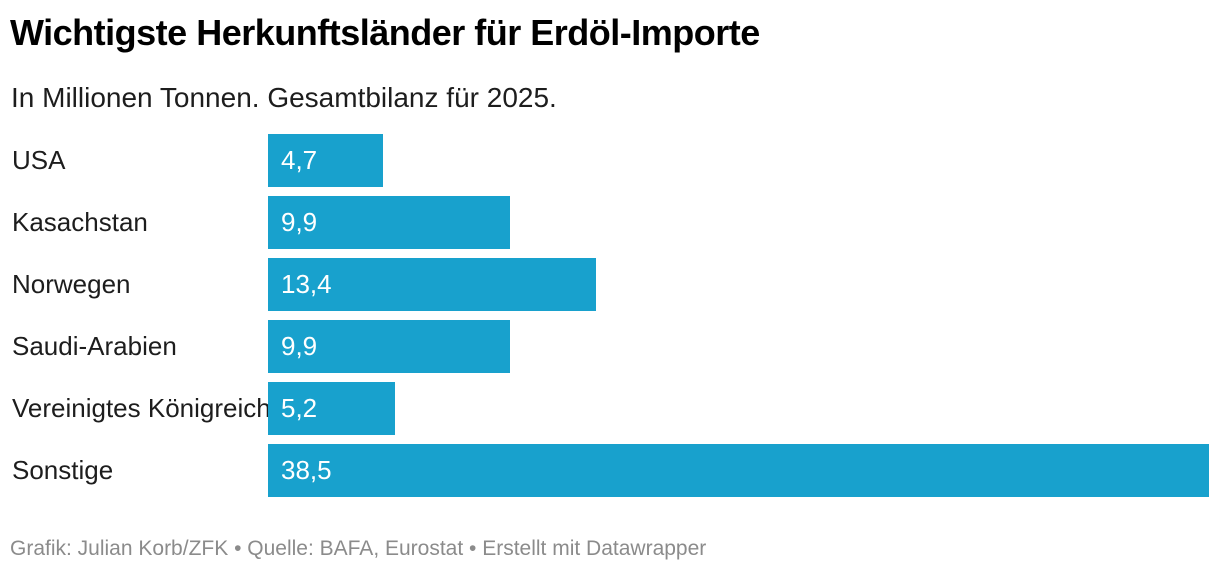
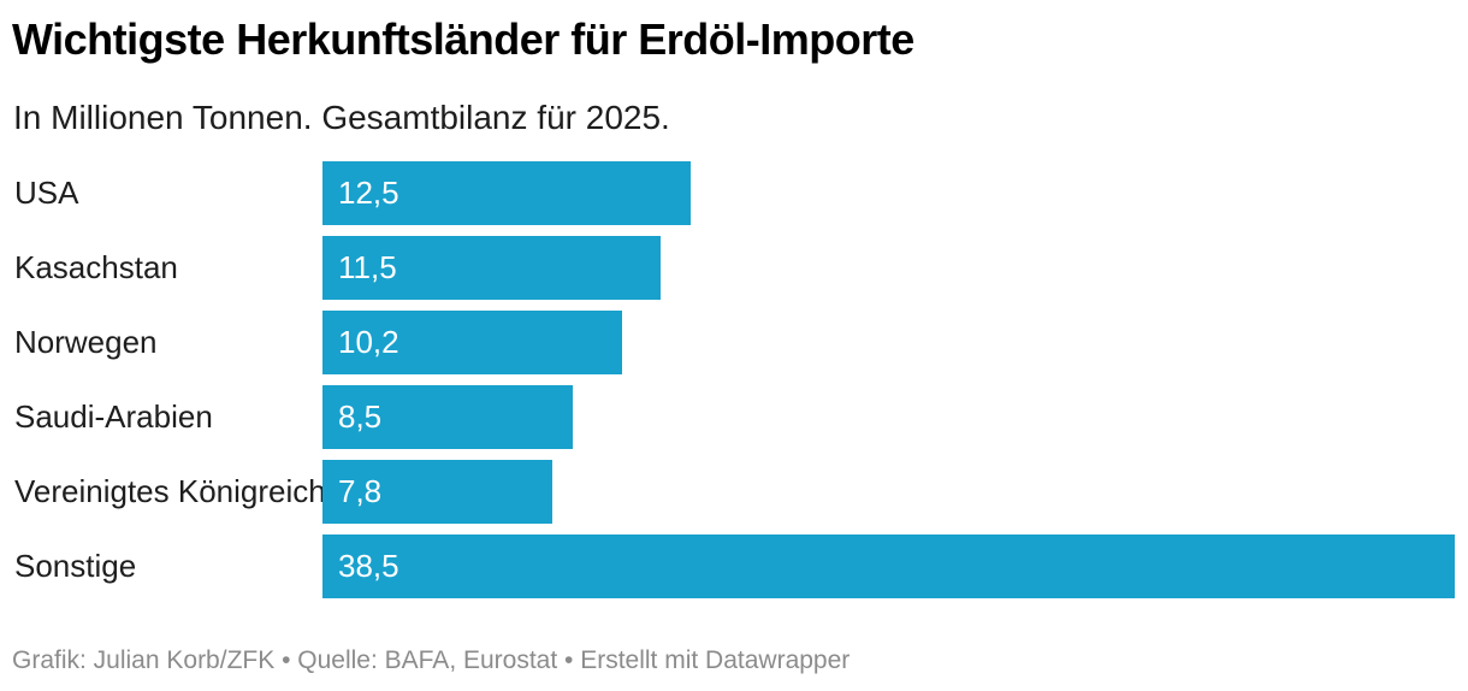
USA: 4,7 -> 12,5
Kasachstan: 9,9 -> 11,5
Norwegen: 13,4 -> 10,2
Saudi-Arabien: 9,9 -> 8,5
Vereinigtes Königreich: 5,2 -> 7,8
